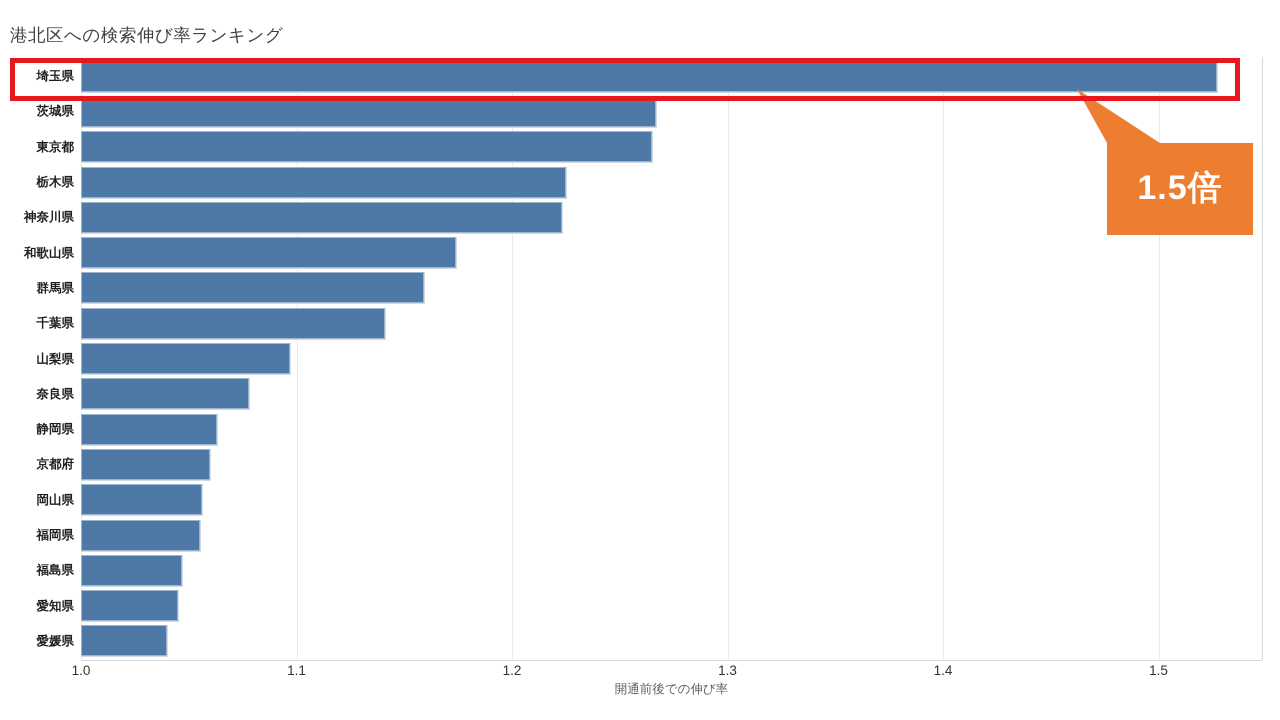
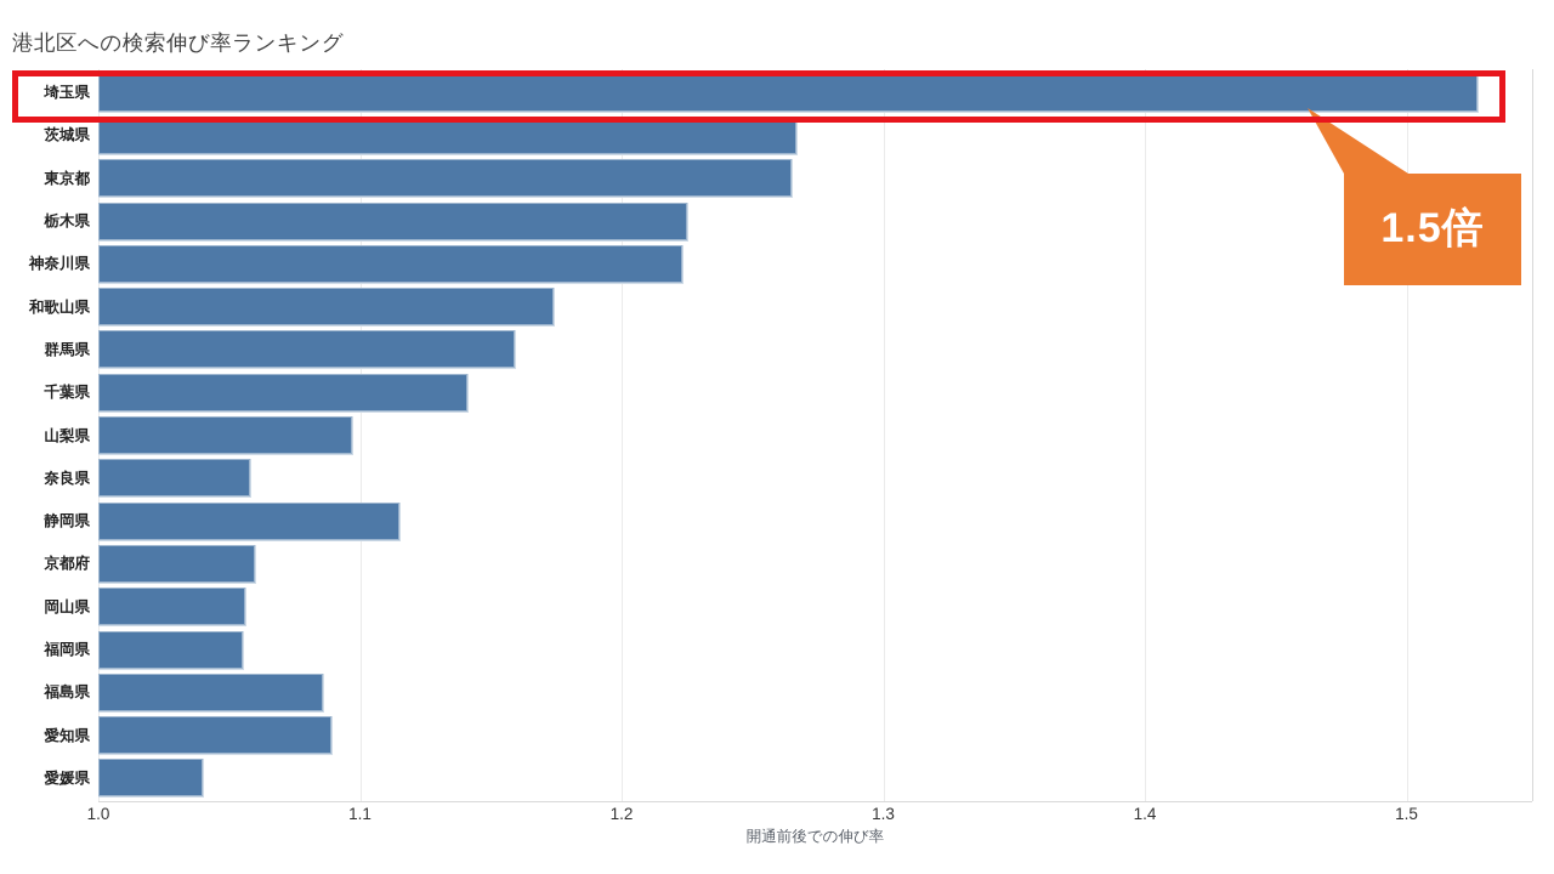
奈良県: 1.078 -> 1.058
静岡県: 1.063 -> 1.115
福島県: 1.047 -> 1.086
愛知県: 1.045 -> 1.089
